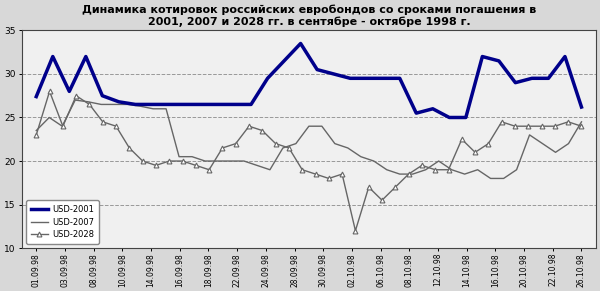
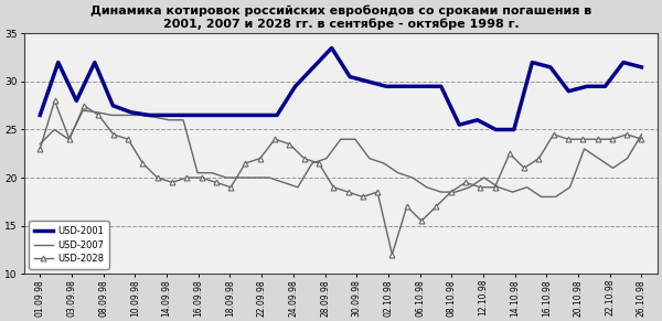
USD-2001/01.09.98: 27.4 -> 26.5
USD-2001/26.10.98: 26.2 -> 31.5
